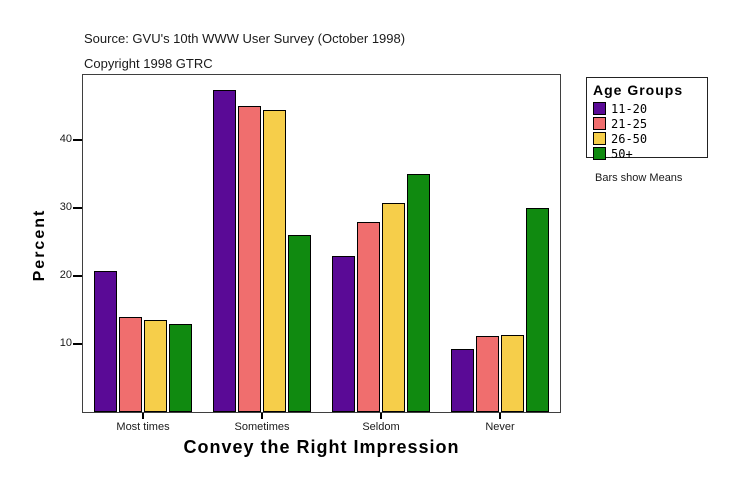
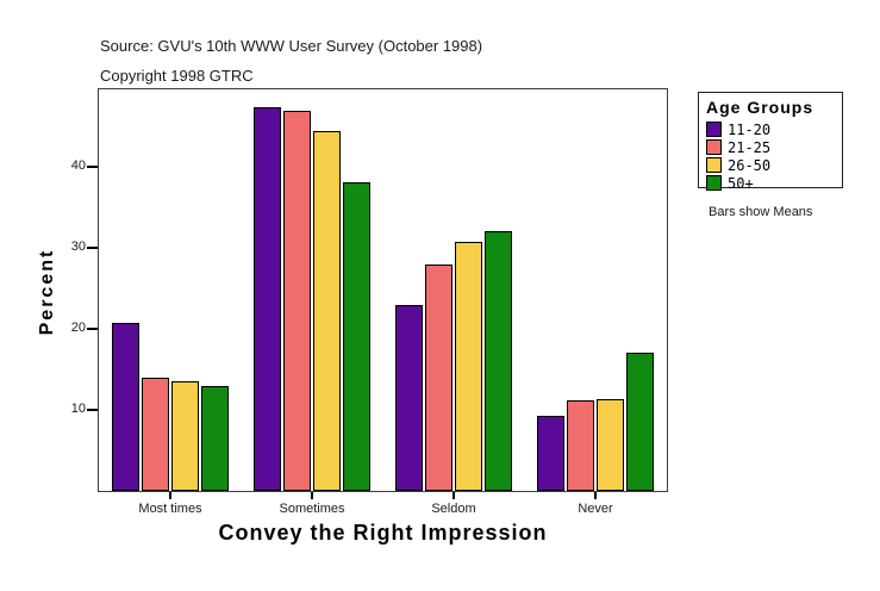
21-25/Sometimes: 45 -> 47
50+/Sometimes: 26 -> 38
50+/Seldom: 35 -> 32
50+/Never: 30 -> 17
